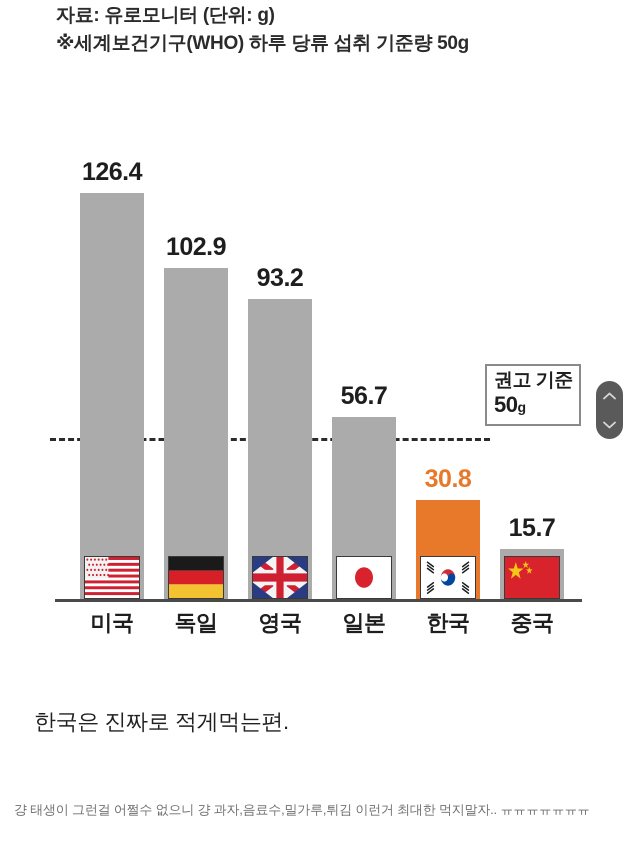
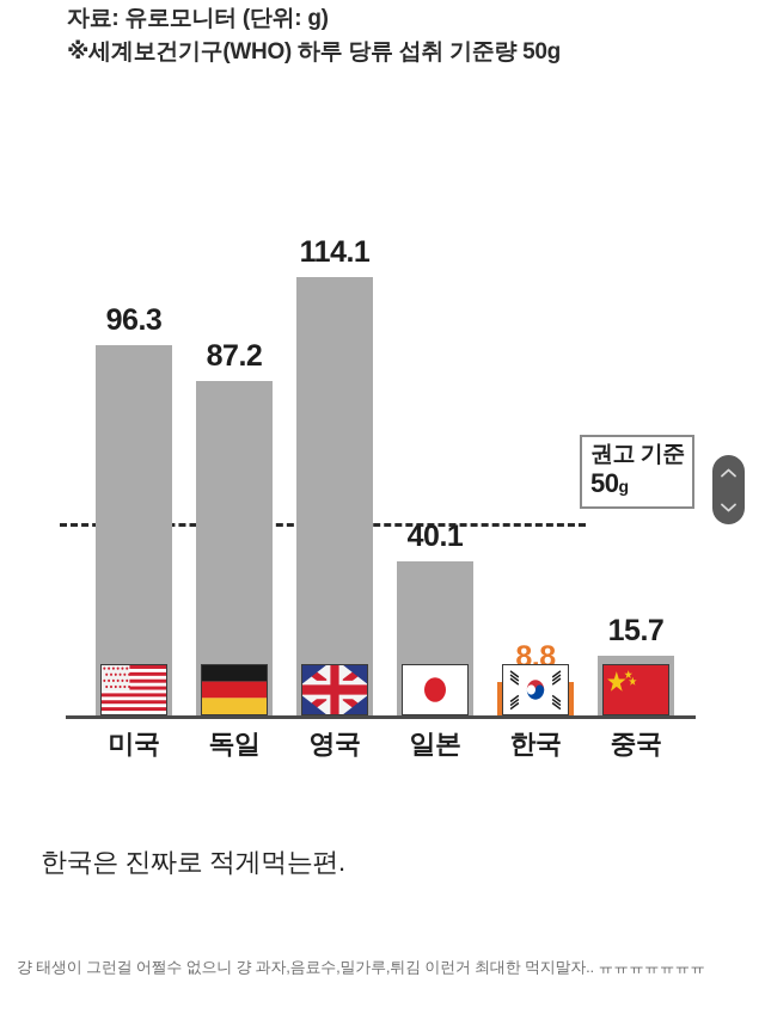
미국: 126.4 -> 96.3
독일: 102.9 -> 87.2
영국: 93.2 -> 114.1
일본: 56.7 -> 40.1
한국: 30.8 -> 8.8
